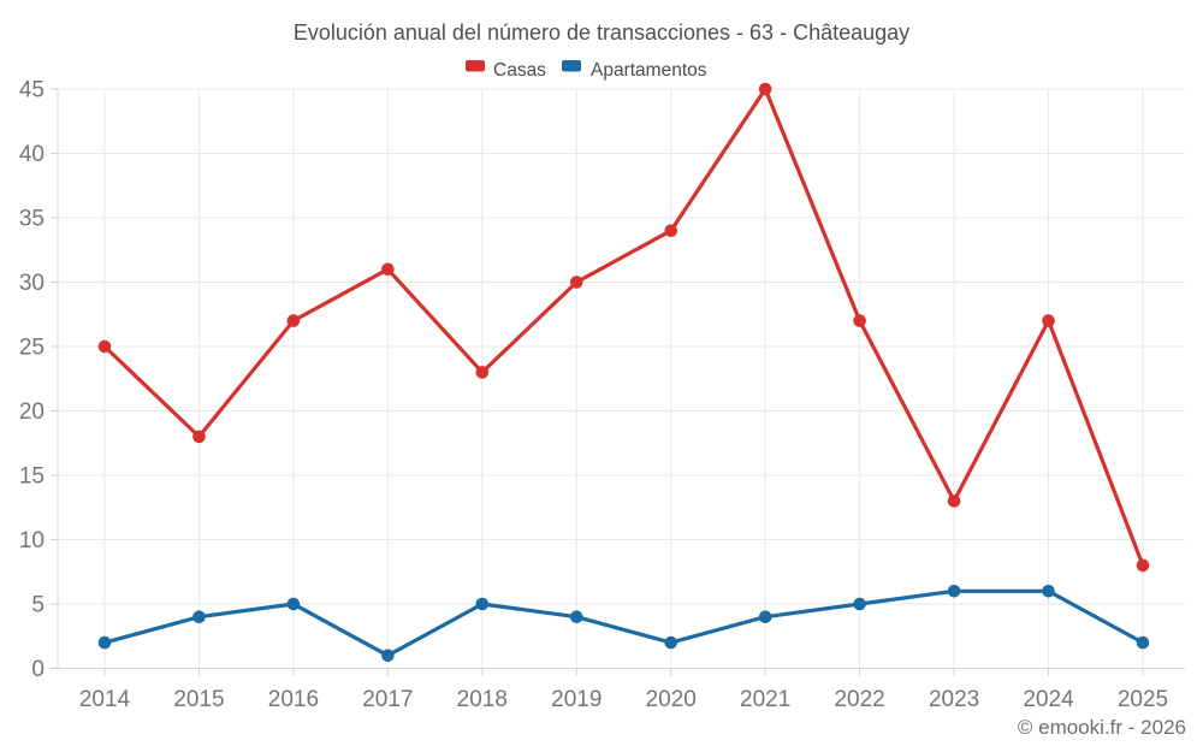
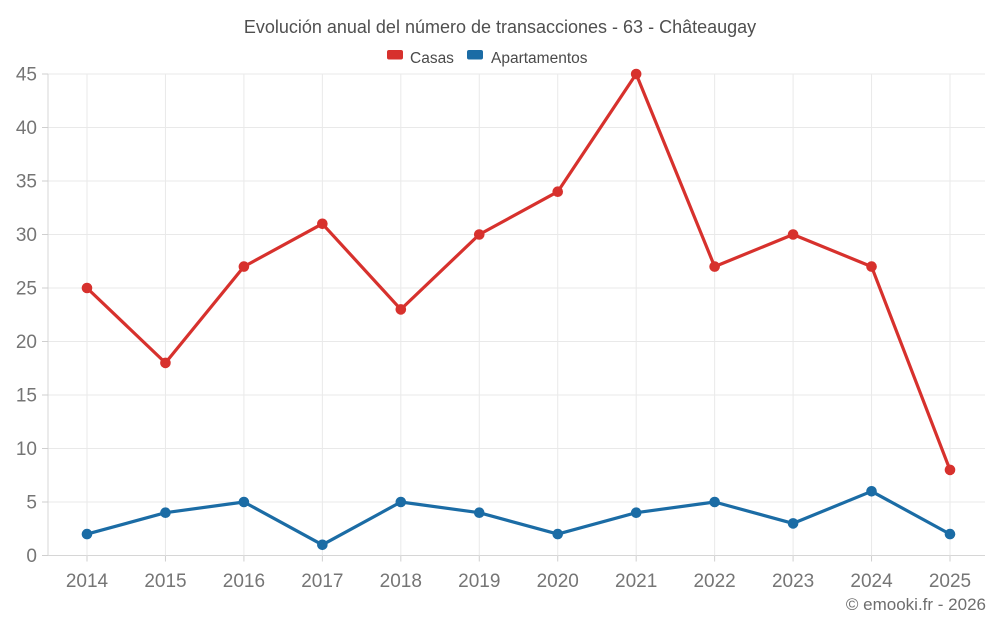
Casas/2023: 13 -> 30
Apartamentos/2023: 6 -> 3
